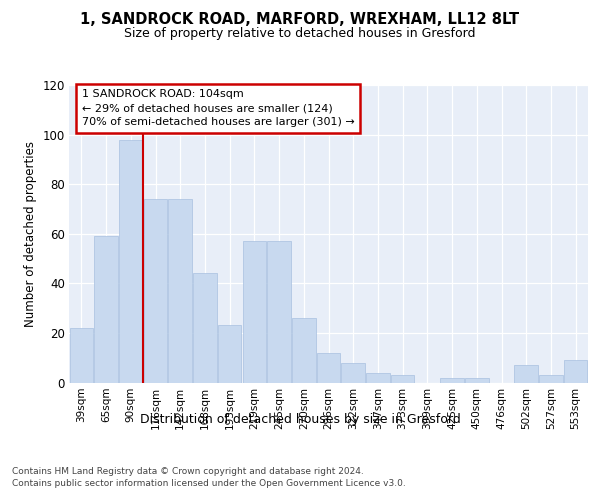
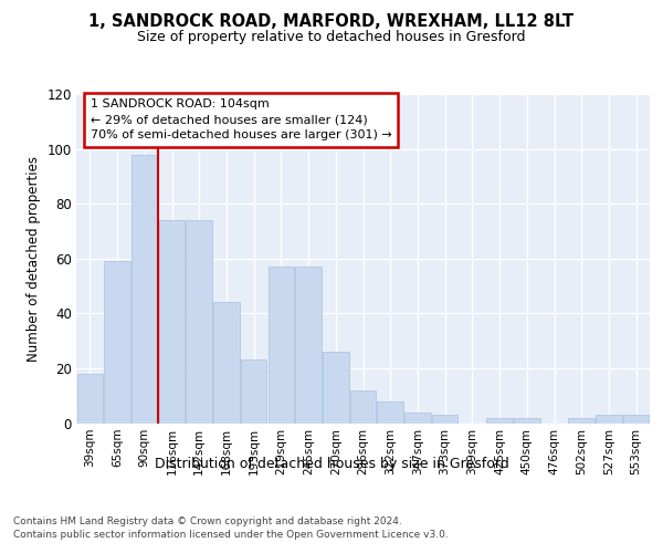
39sqm: 22 -> 18
502sqm: 7 -> 2
553sqm: 9 -> 3
